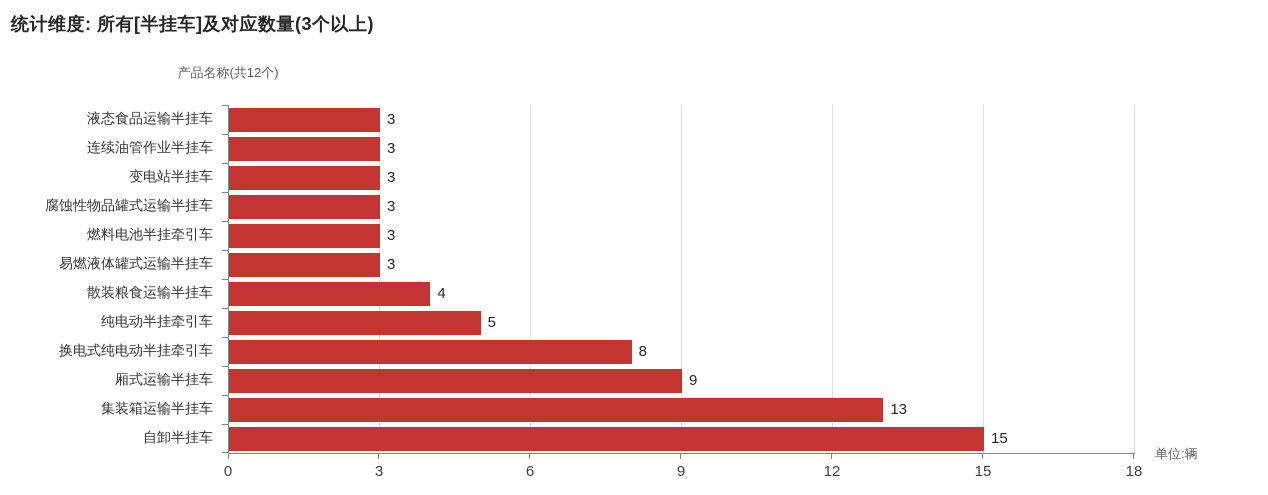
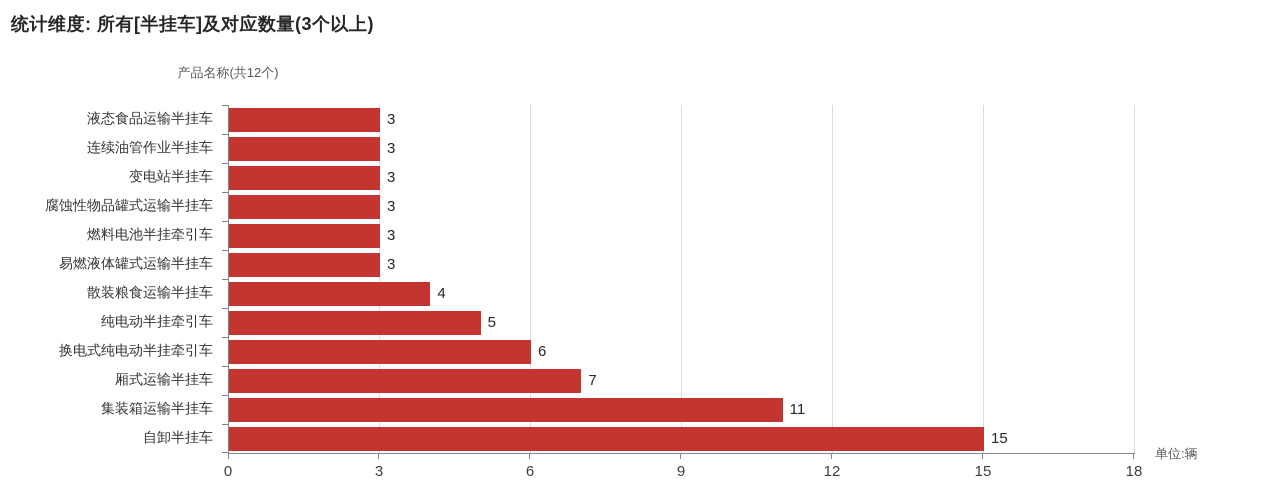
换电式纯电动半挂牵引车: 8 -> 6
厢式运输半挂车: 9 -> 7
集装箱运输半挂车: 13 -> 11
